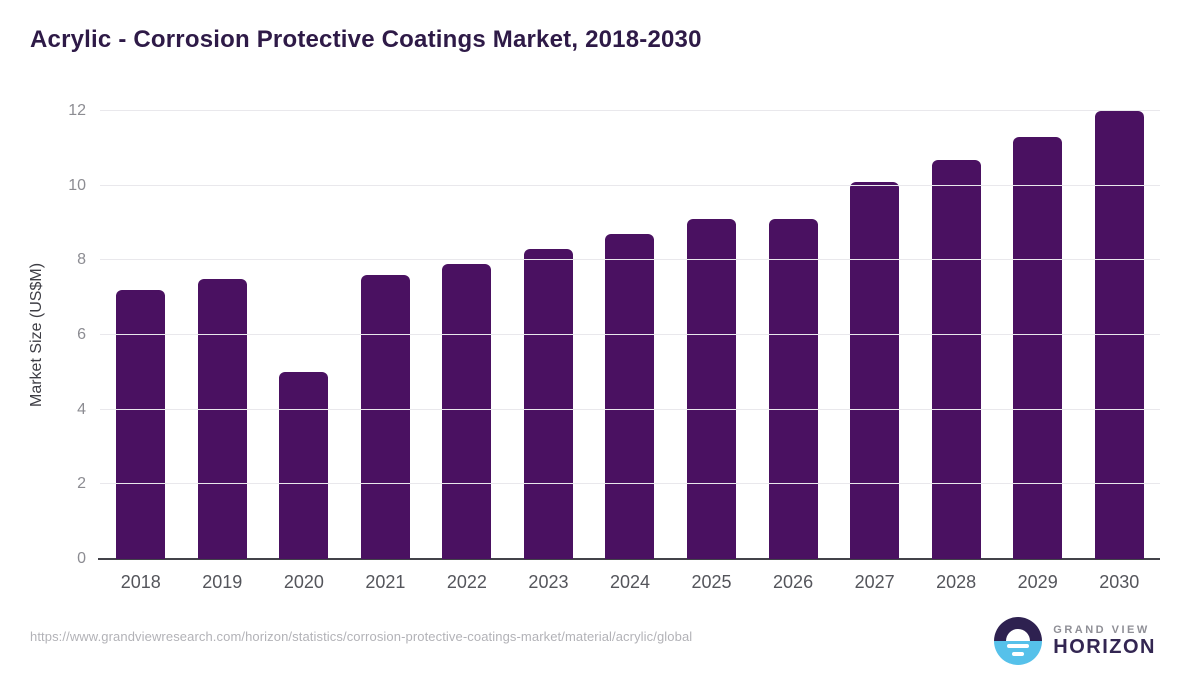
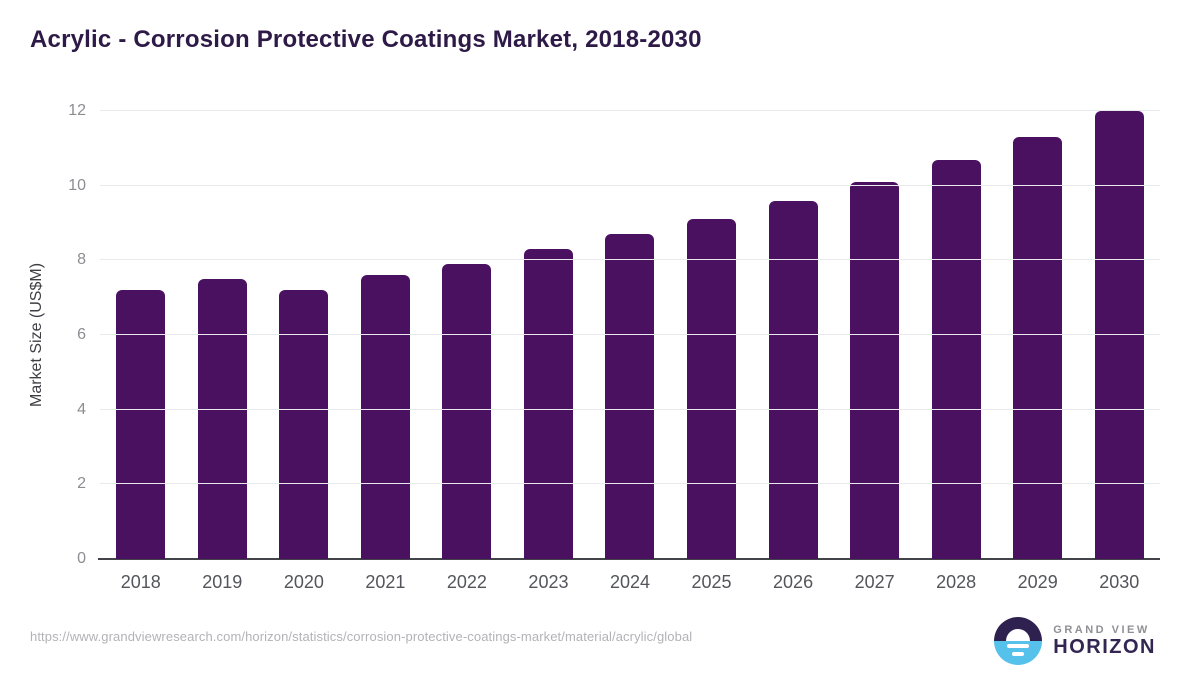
2020: 5.0 -> 7.2
2026: 9.1 -> 9.6
